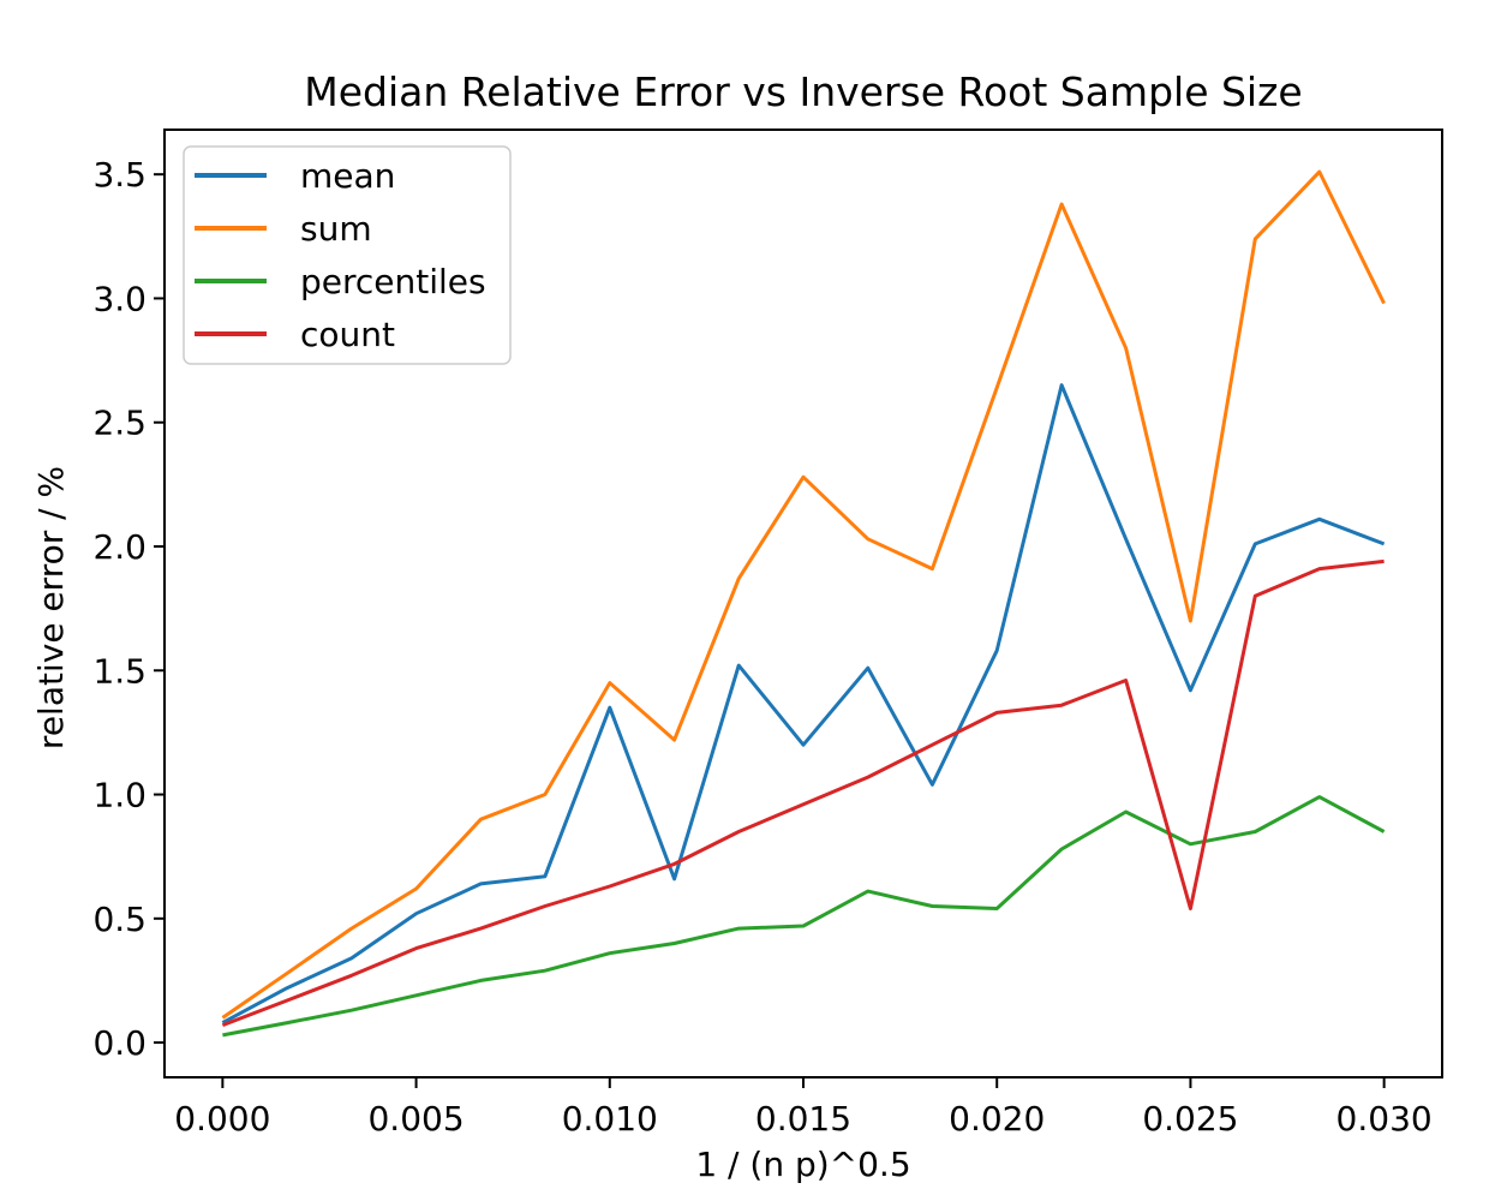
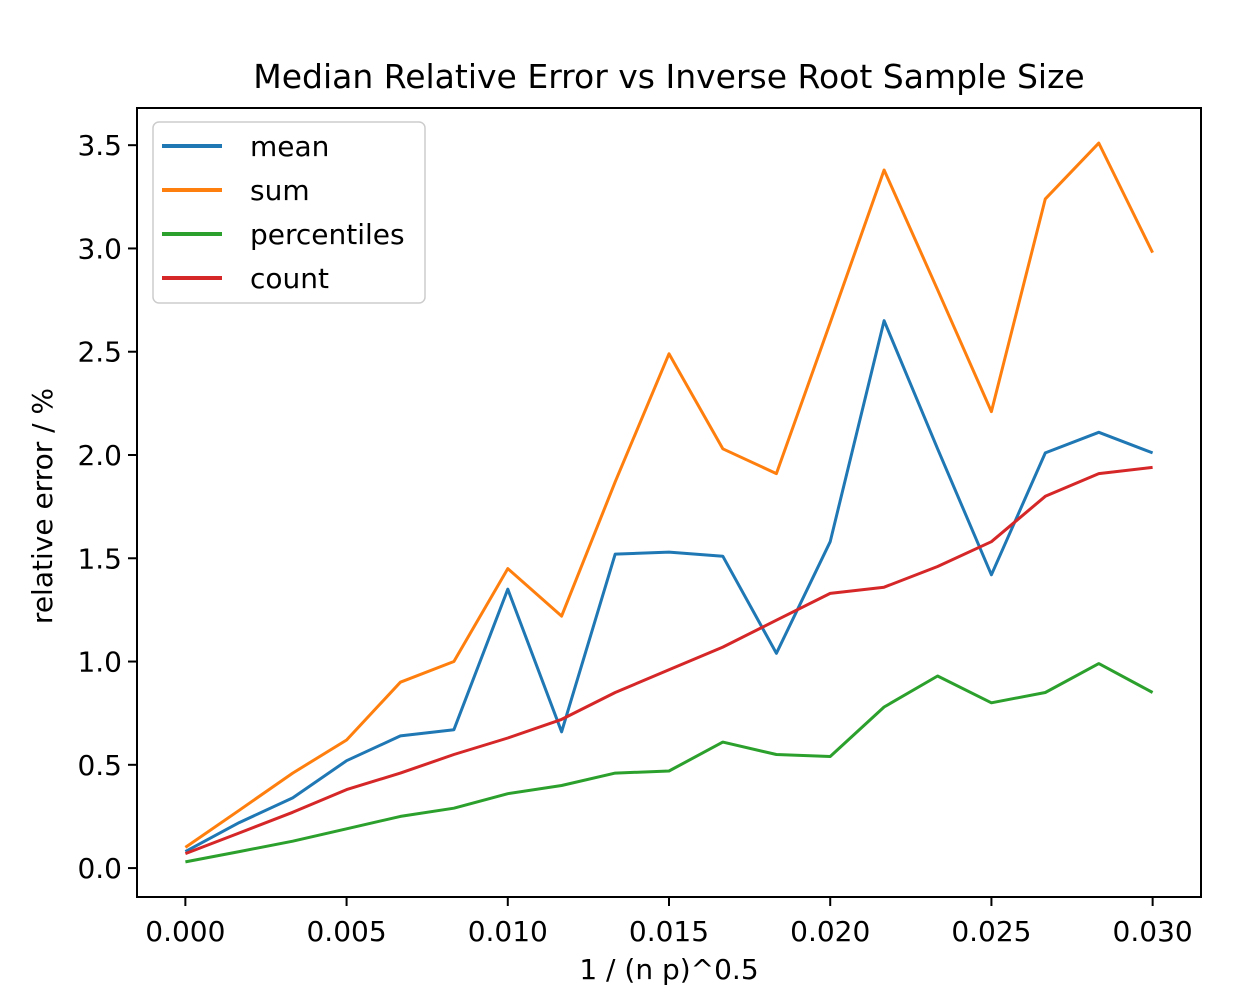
mean/0.015: 1.20 -> 1.53
sum/0.015: 2.28 -> 2.49
sum/0.025: 1.70 -> 2.21
count/0.025: 0.54 -> 1.58
